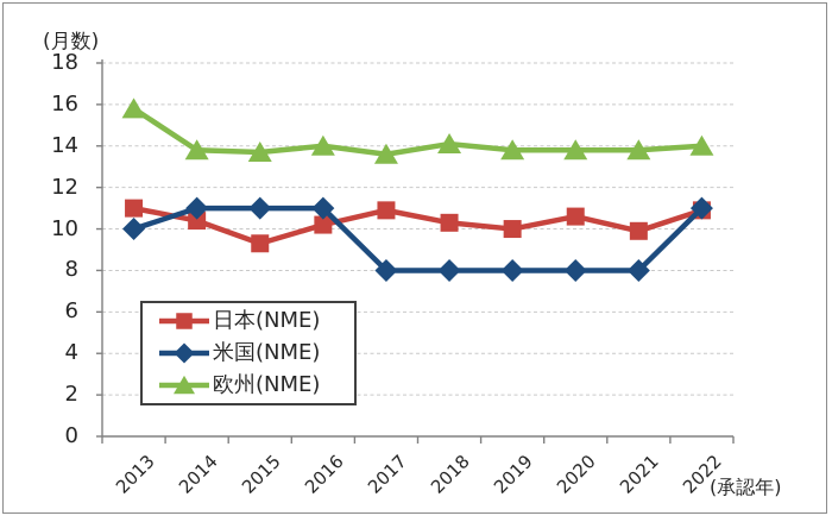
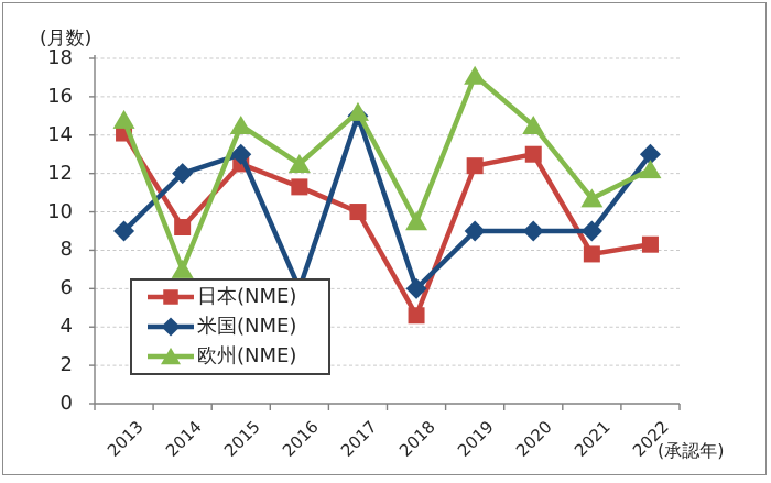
日本(NME)/2013: 11.0 -> 14.1
米国(NME)/2013: 10 -> 9
欧州(NME)/2013: 15.8 -> 14.8
日本(NME)/2014: 10.4 -> 9.2
米国(NME)/2014: 11 -> 12
欧州(NME)/2014: 13.8 -> 7.0
日本(NME)/2015: 9.3 -> 12.5
米国(NME)/2015: 11 -> 13
欧州(NME)/2015: 13.7 -> 14.5
日本(NME)/2016: 10.2 -> 11.3
米国(NME)/2016: 11 -> 6
欧州(NME)/2016: 14.0 -> 12.5
日本(NME)/2017: 10.9 -> 10.0
米国(NME)/2017: 8 -> 15
欧州(NME)/2017: 13.6 -> 15.2
日本(NME)/2018: 10.3 -> 4.6
米国(NME)/2018: 8 -> 6
欧州(NME)/2018: 14.1 -> 9.5
日本(NME)/2019: 10.0 -> 12.4
米国(NME)/2019: 8 -> 9
欧州(NME)/2019: 13.8 -> 17.1
日本(NME)/2020: 10.6 -> 13.0
米国(NME)/2020: 8 -> 9
欧州(NME)/2020: 13.8 -> 14.5
日本(NME)/2021: 9.9 -> 7.8
米国(NME)/2021: 8 -> 9
欧州(NME)/2021: 13.8 -> 10.7
日本(NME)/2022: 10.9 -> 8.3
米国(NME)/2022: 11 -> 13
欧州(NME)/2022: 14.0 -> 12.2
